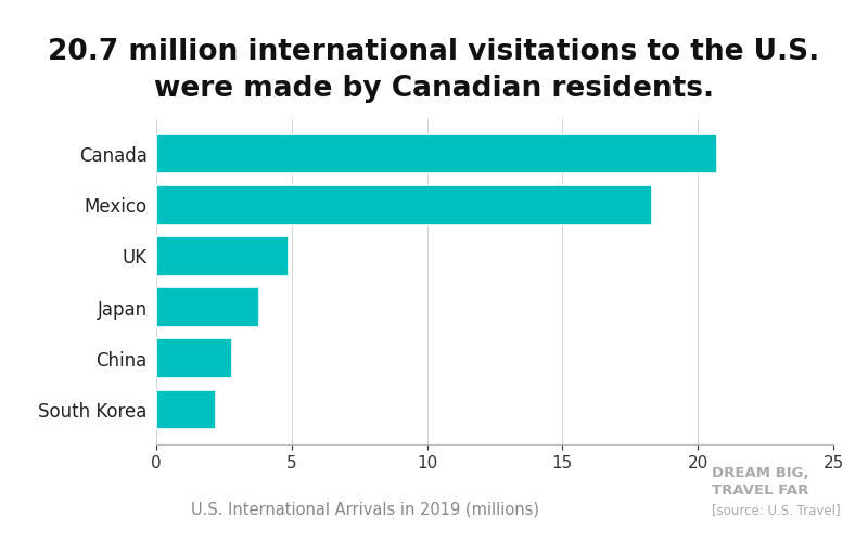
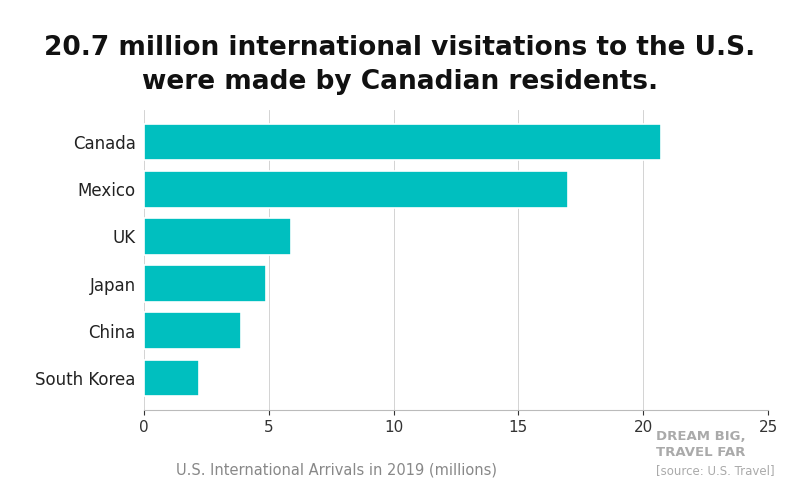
Mexico: 18.3 -> 17.0
UK: 4.9 -> 5.9
Japan: 3.8 -> 4.9
China: 2.8 -> 3.9
